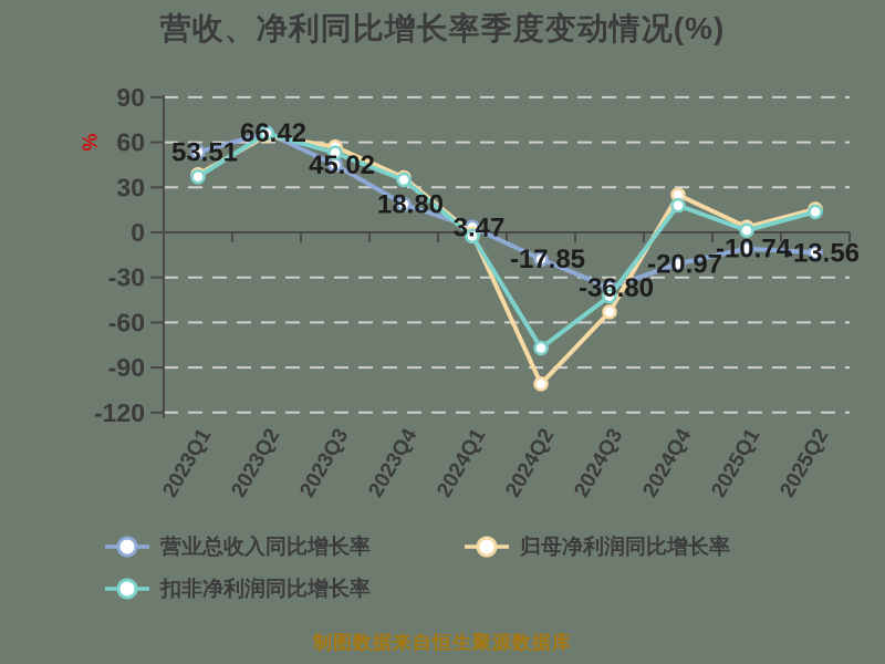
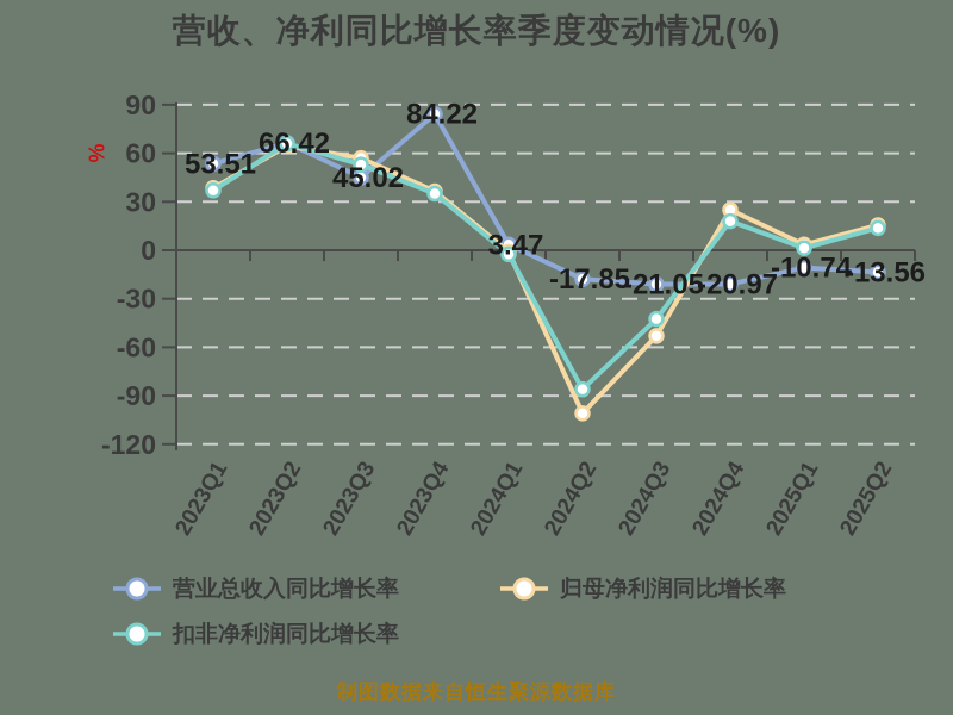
营业总收入同比增长率/2023Q4: 18.80 -> 84.22
扣非净利润同比增长率/2024Q2: -77 -> -86
营业总收入同比增长率/2024Q3: -36.80 -> -21.05
